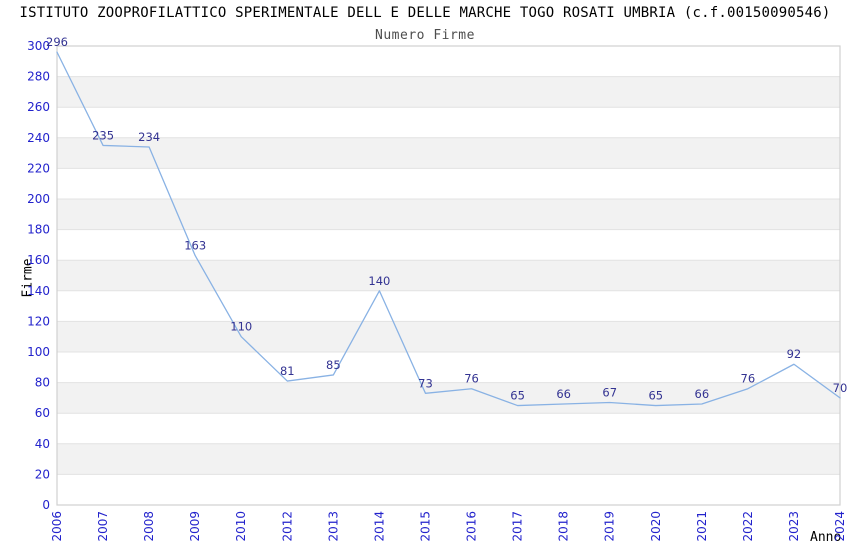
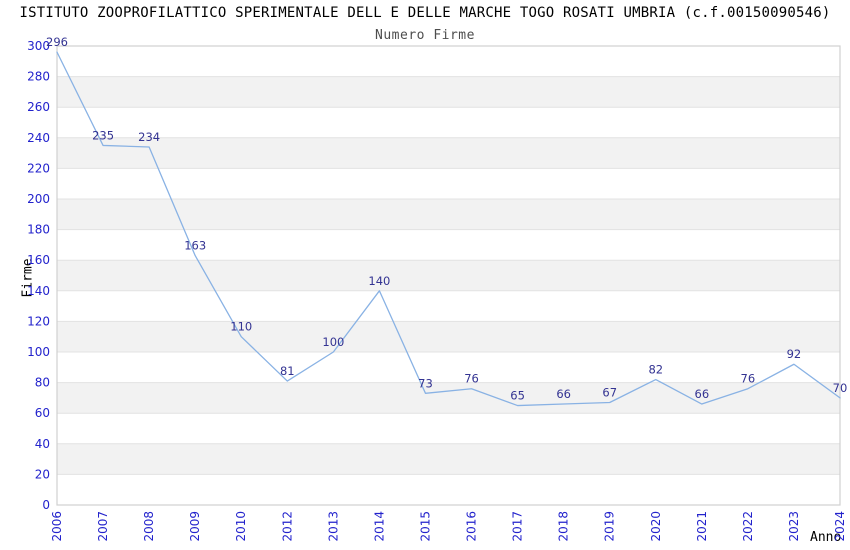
2013: 85 -> 100
2020: 65 -> 82
